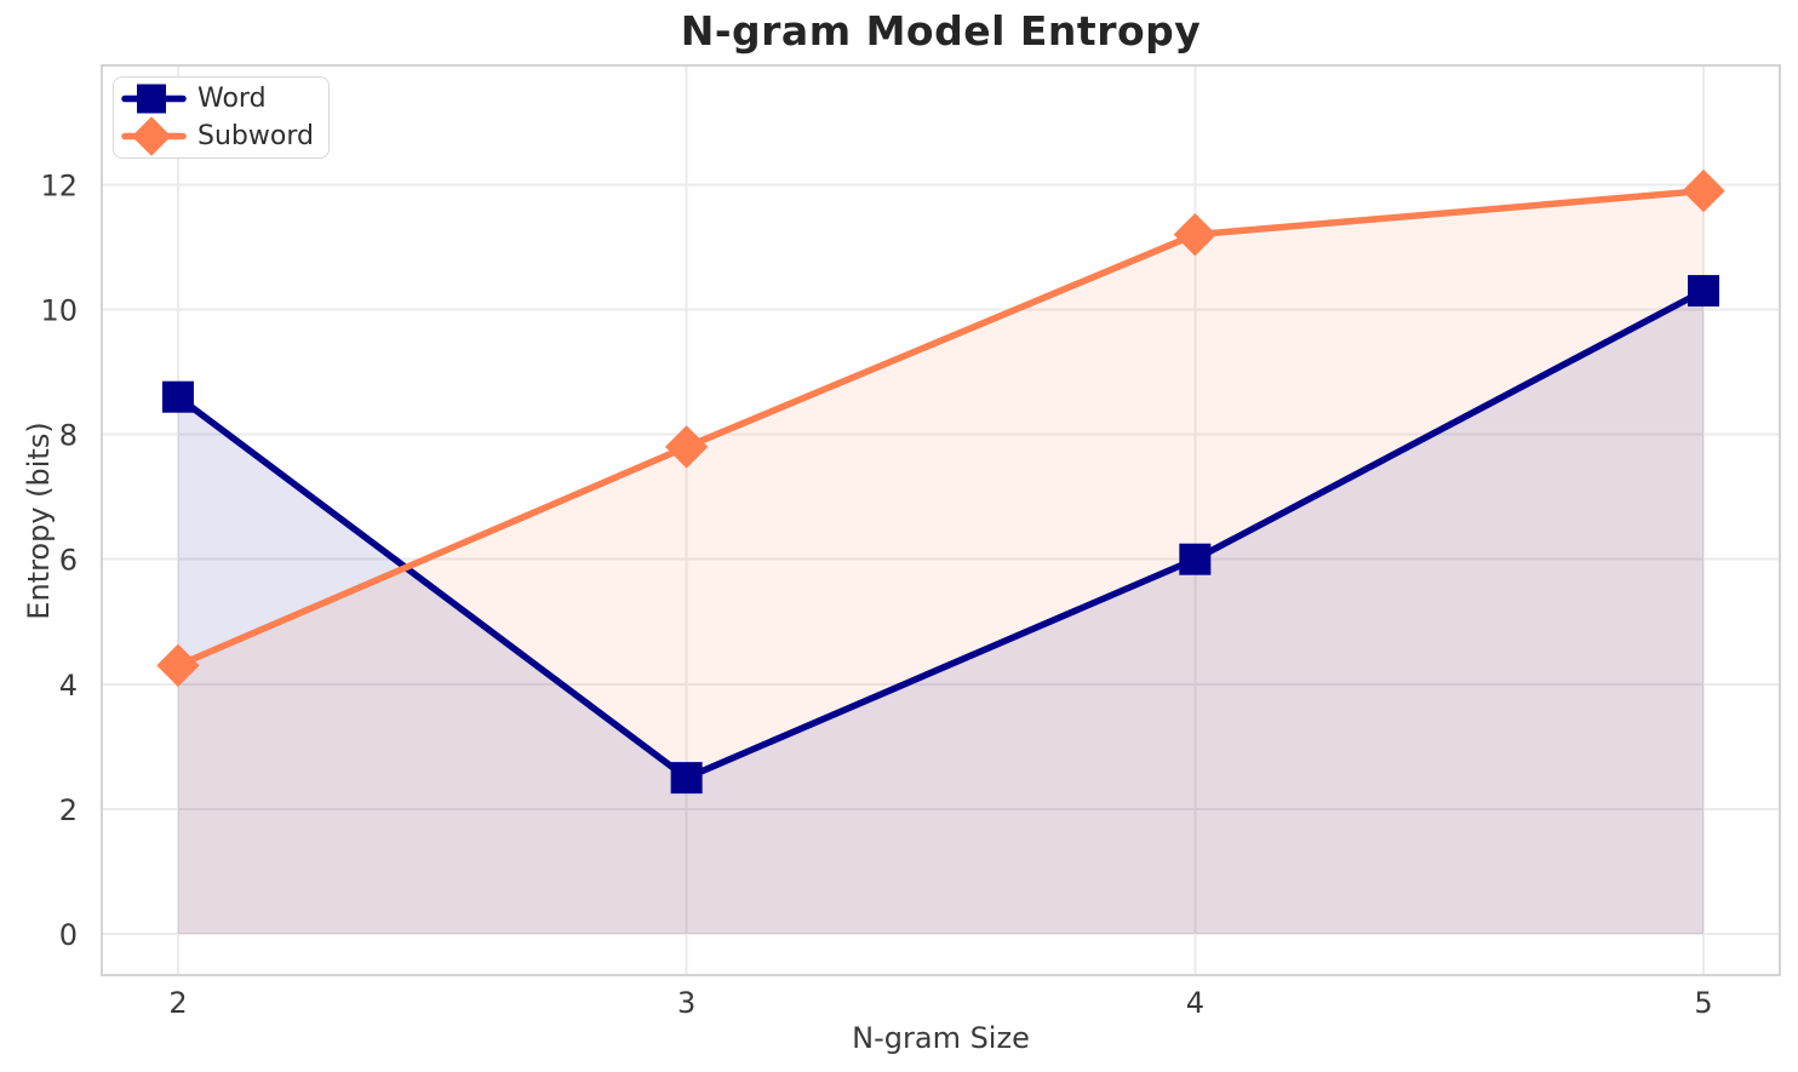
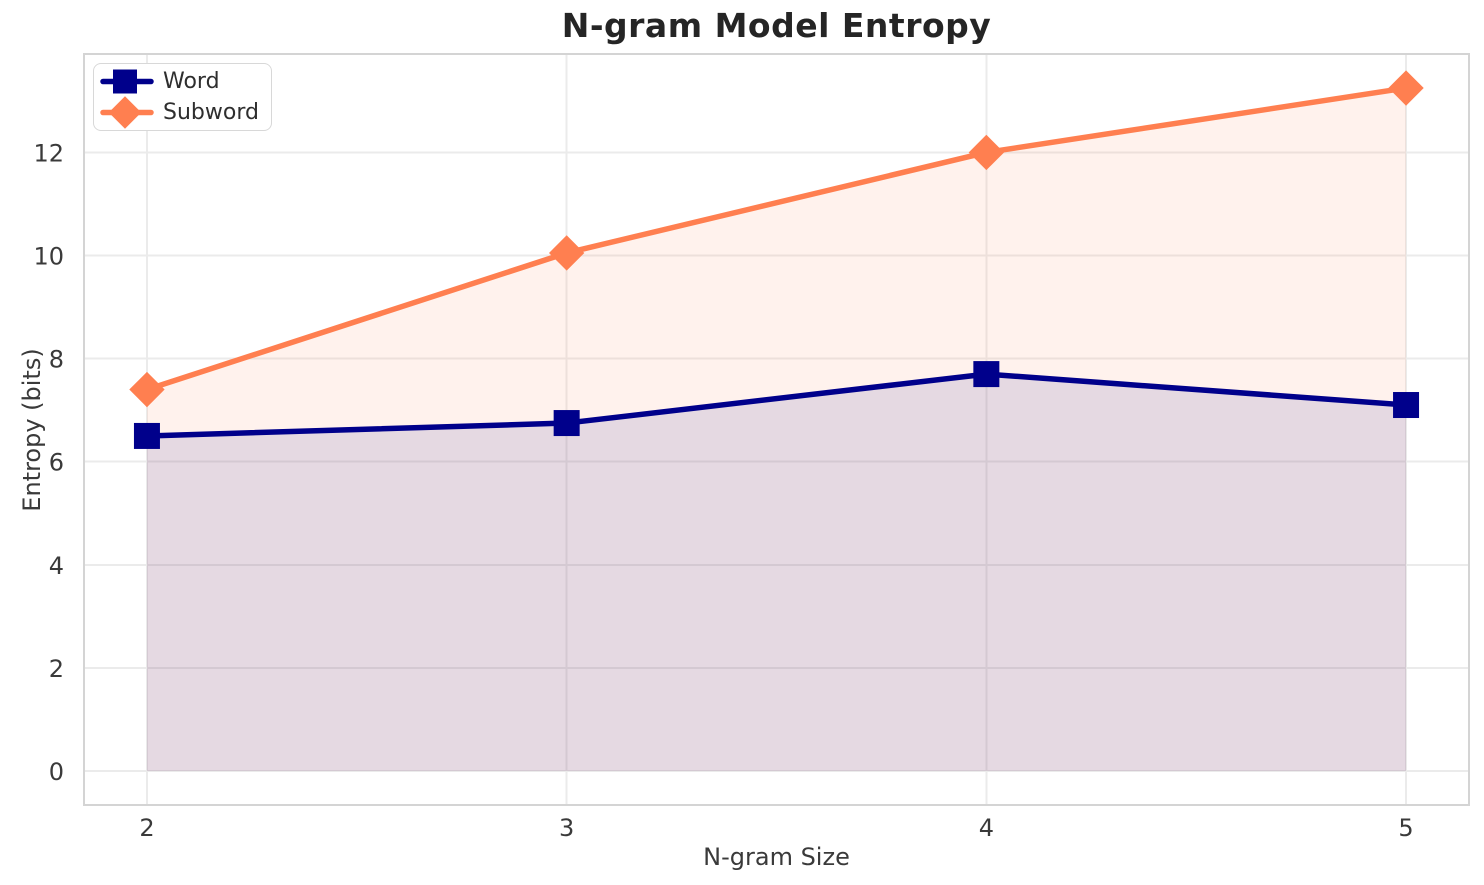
Word/2: 8.6 -> 6.5
Subword/2: 4.3 -> 7.4
Word/3: 2.5 -> 6.8
Subword/3: 7.8 -> 10.1
Word/4: 6.0 -> 7.7
Subword/4: 11.2 -> 12.0
Word/5: 10.3 -> 7.1
Subword/5: 11.9 -> 13.2
